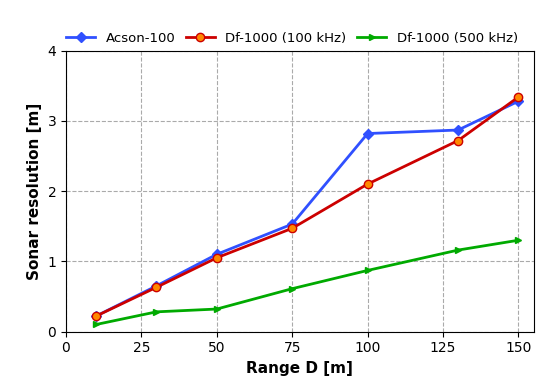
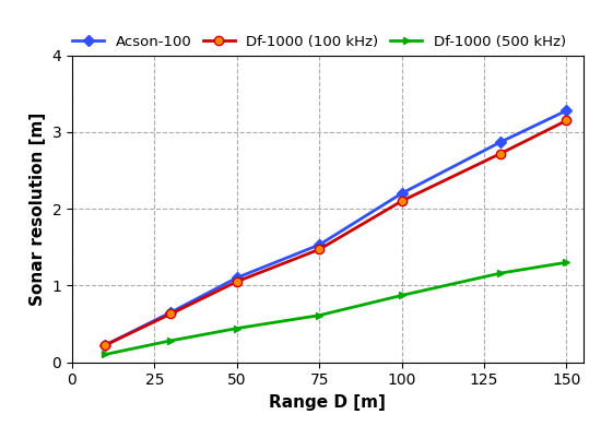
Df-1000 (500 kHz)/50: 0.32 -> 0.44
Acson-100/100: 2.82 -> 2.20
Df-1000 (100 kHz)/150: 3.34 -> 3.15
